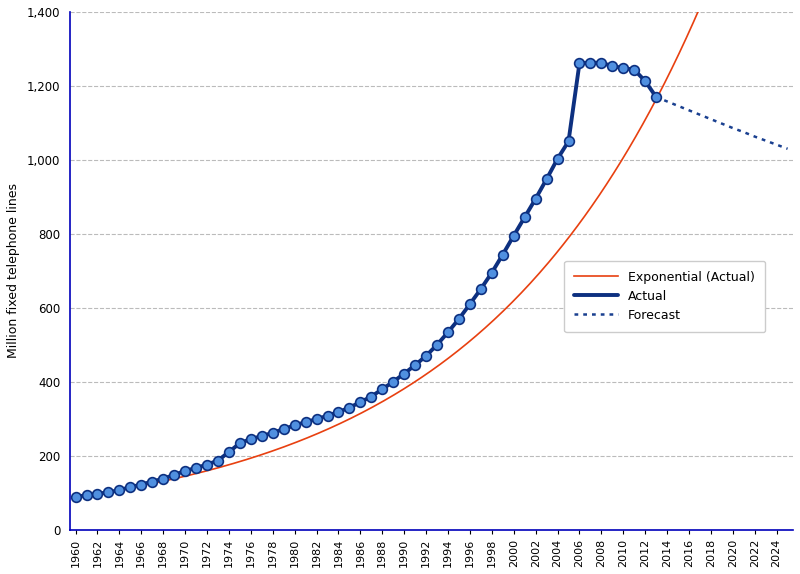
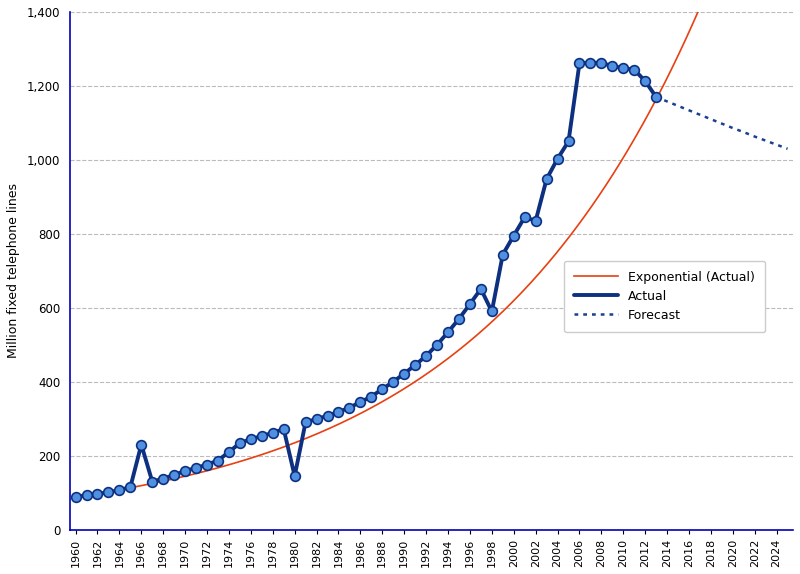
Actual/1966: 122 -> 230
Actual/1980: 282 -> 145
Actual/1998: 695 -> 590
Actual/2002: 895 -> 835
